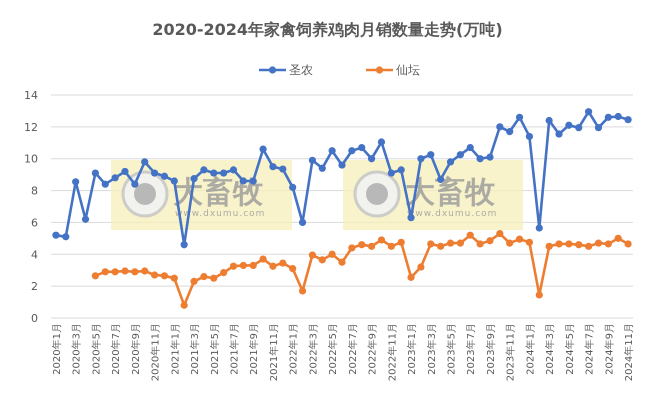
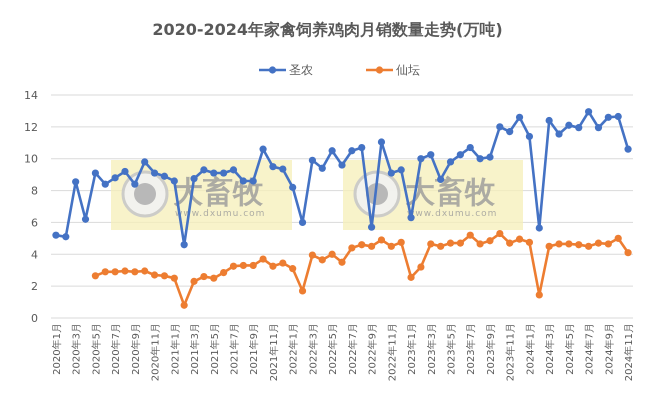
圣农/2022年9月: 10.0 -> 5.7
圣农/2024年11月: 12.4 -> 10.6
仙坛/2024年11月: 4.7 -> 4.1
